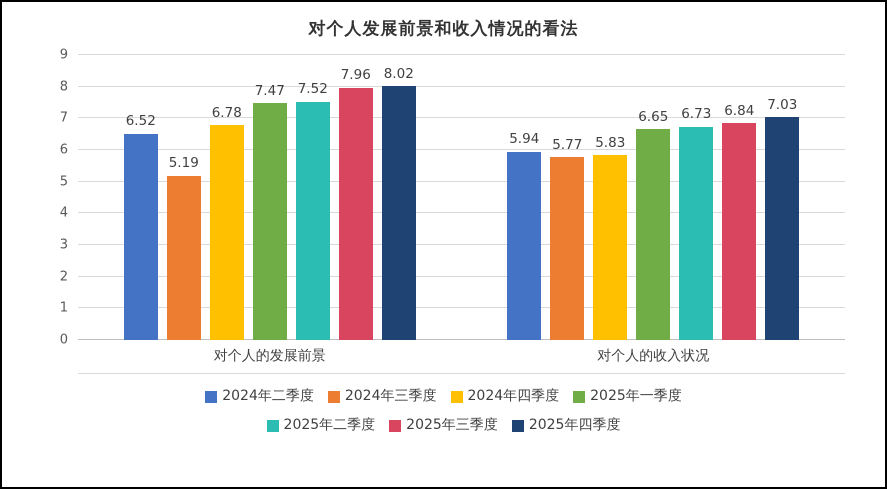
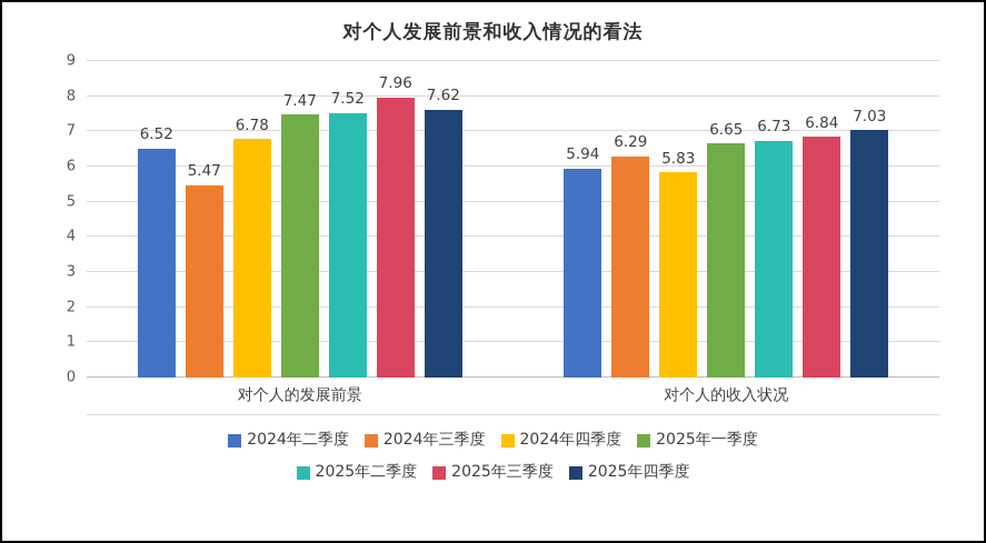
2024年三季度/对个人的发展前景: 5.19 -> 5.47
2025年四季度/对个人的发展前景: 8.02 -> 7.62
2024年三季度/对个人的收入状况: 5.77 -> 6.29
